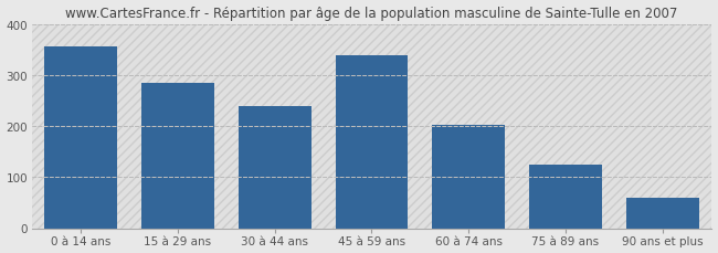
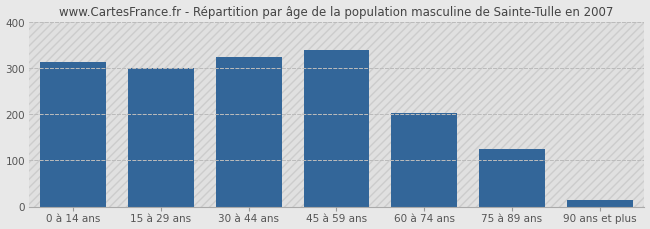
0 à 14 ans: 355 -> 313
15 à 29 ans: 285 -> 300
30 à 44 ans: 240 -> 323
90 ans et plus: 60 -> 15
